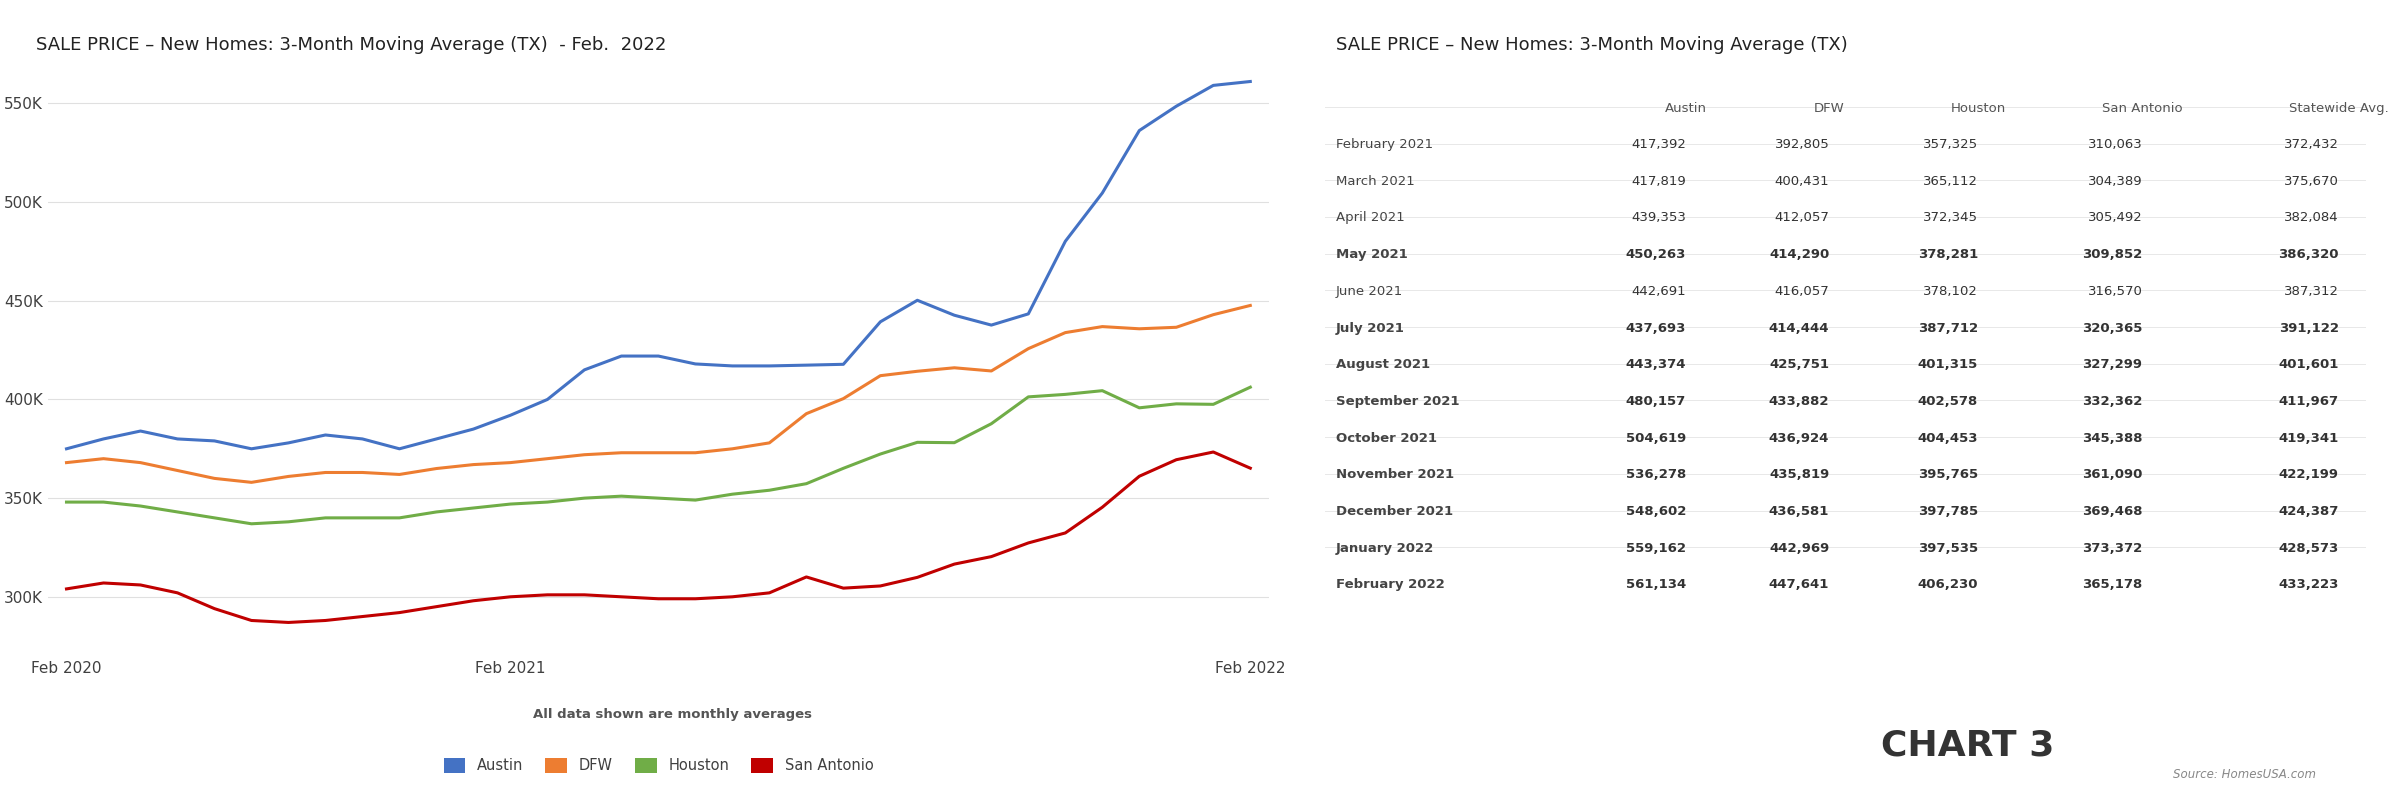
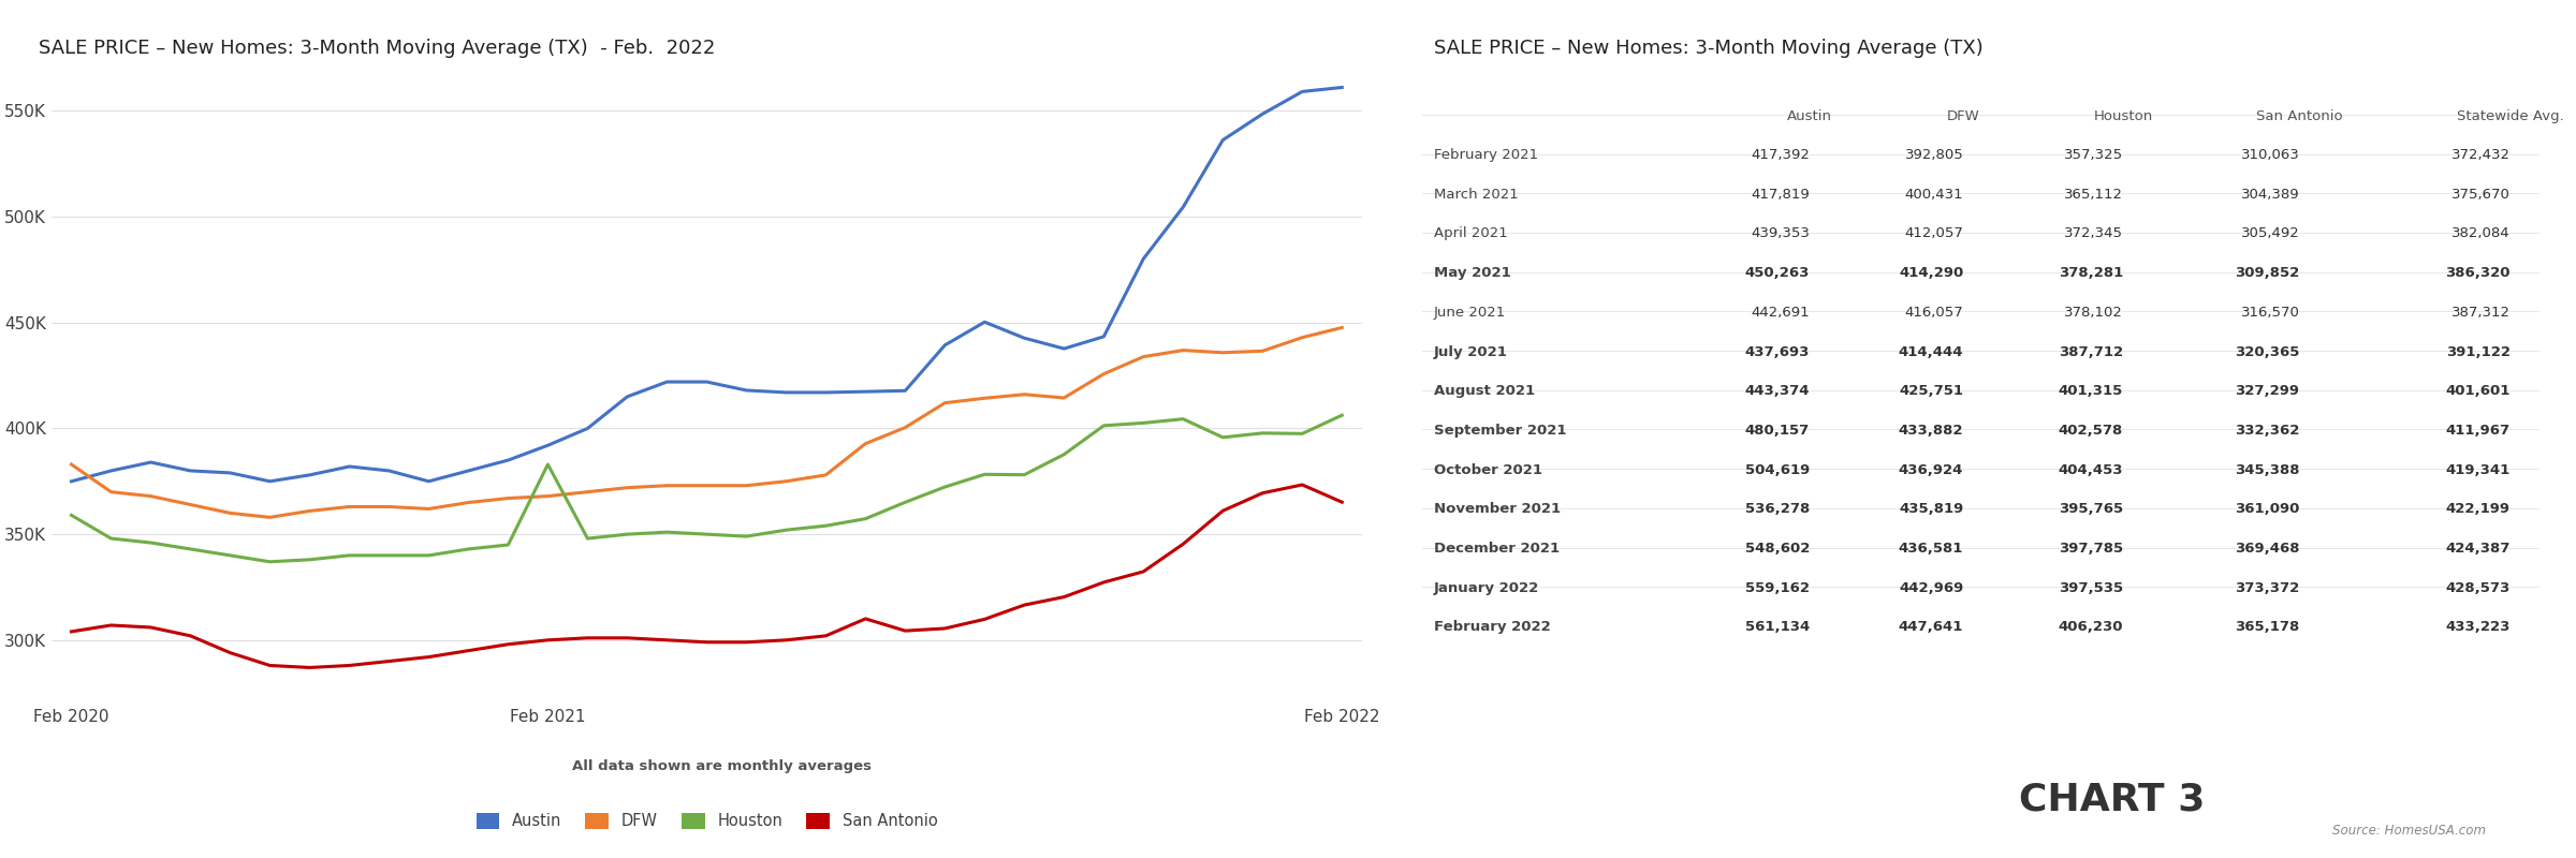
DFW/Feb 2020: 368K -> 383K
Houston/Feb 2020: 348K -> 359K
Houston/Feb 2021: 347K -> 383K
